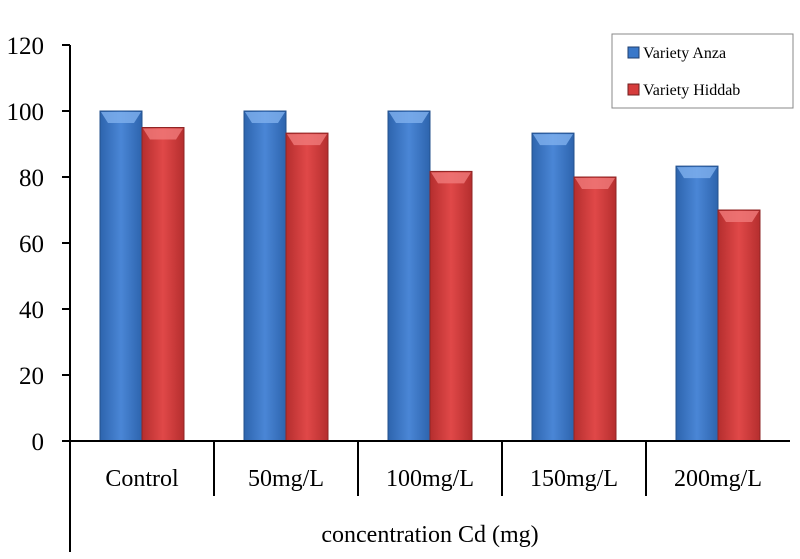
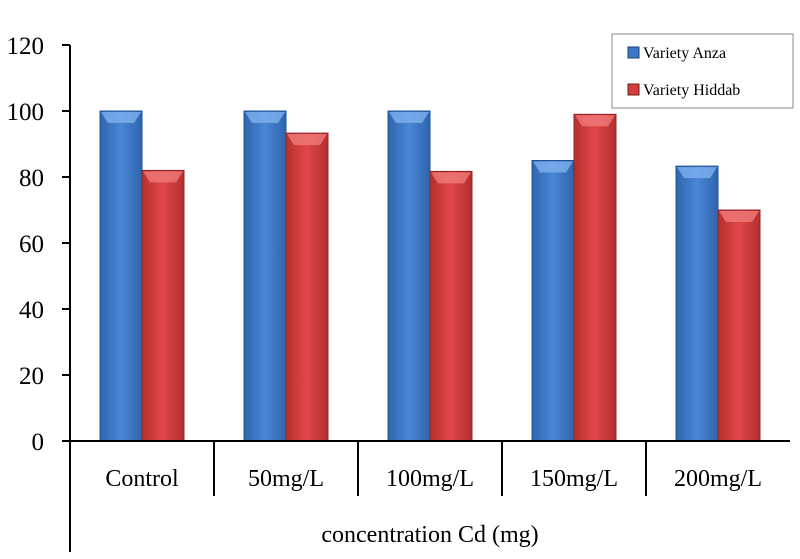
Variety Hiddab/Control: 95 -> 82
Variety Anza/150mg/L: 93 -> 85
Variety Hiddab/150mg/L: 80 -> 99
